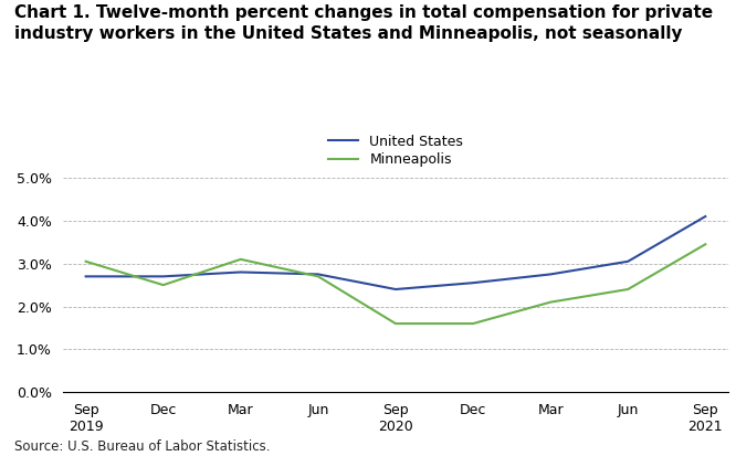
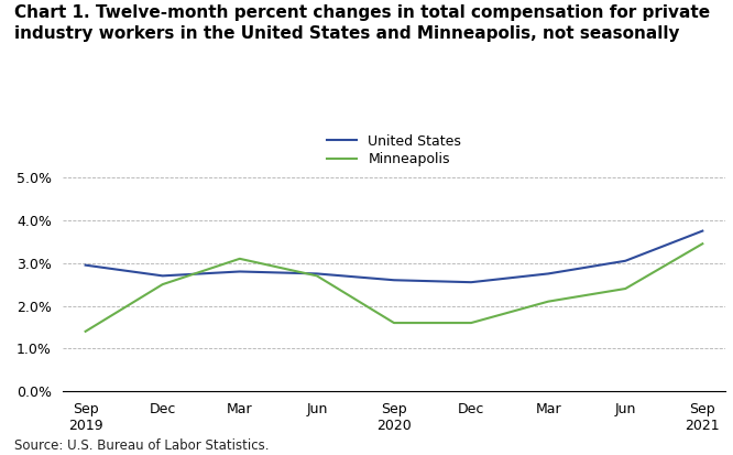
United States/Sep 2019: 2.70% -> 2.95%
Minneapolis/Sep 2019: 3.05% -> 1.40%
United States/Sep 2020: 2.40% -> 2.60%
United States/Sep 2021: 4.10% -> 3.75%
